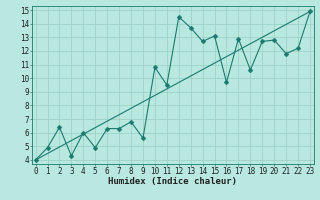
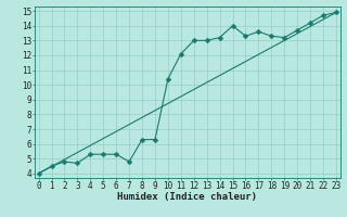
1: 4.9 -> 4.5
2: 6.4 -> 4.8
3: 4.3 -> 4.7
4: 6.0 -> 5.3
5: 4.9 -> 5.3
6: 6.3 -> 5.3
7: 6.3 -> 4.8
8: 6.8 -> 6.3
9: 5.6 -> 6.3
10: 10.8 -> 10.4
11: 9.5 -> 12.1
12: 14.5 -> 13.0
13: 13.7 -> 13.0
14: 12.7 -> 13.2
15: 13.1 -> 14.0
16: 9.7 -> 13.3
17: 12.9 -> 13.6
18: 10.6 -> 13.3
19: 12.7 -> 13.2
20: 12.8 -> 13.7
21: 11.8 -> 14.2
22: 12.2 -> 14.7
